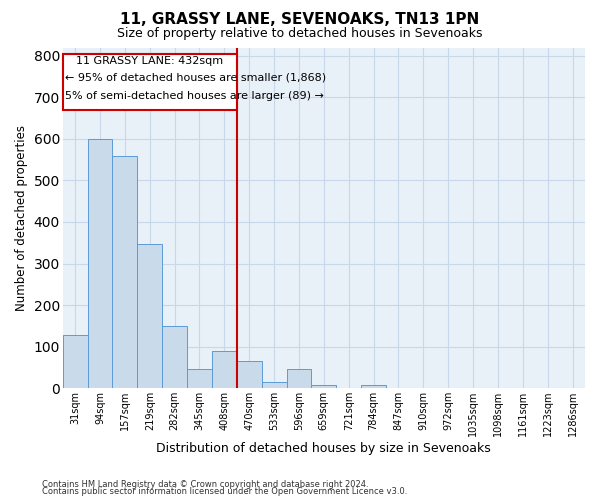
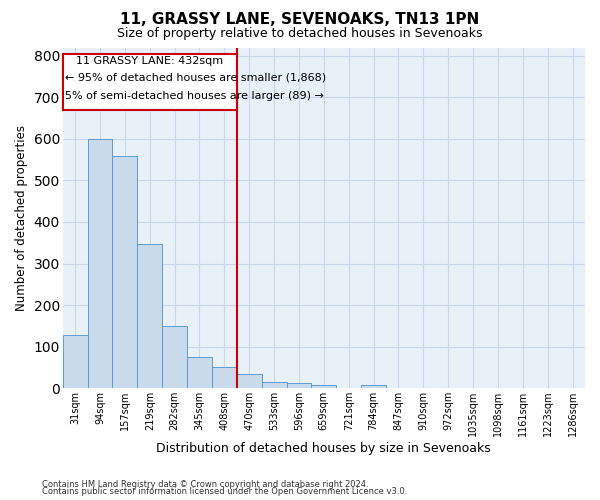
345sqm: 45 -> 75
408sqm: 90 -> 50
470sqm: 65 -> 33
596sqm: 45 -> 13
